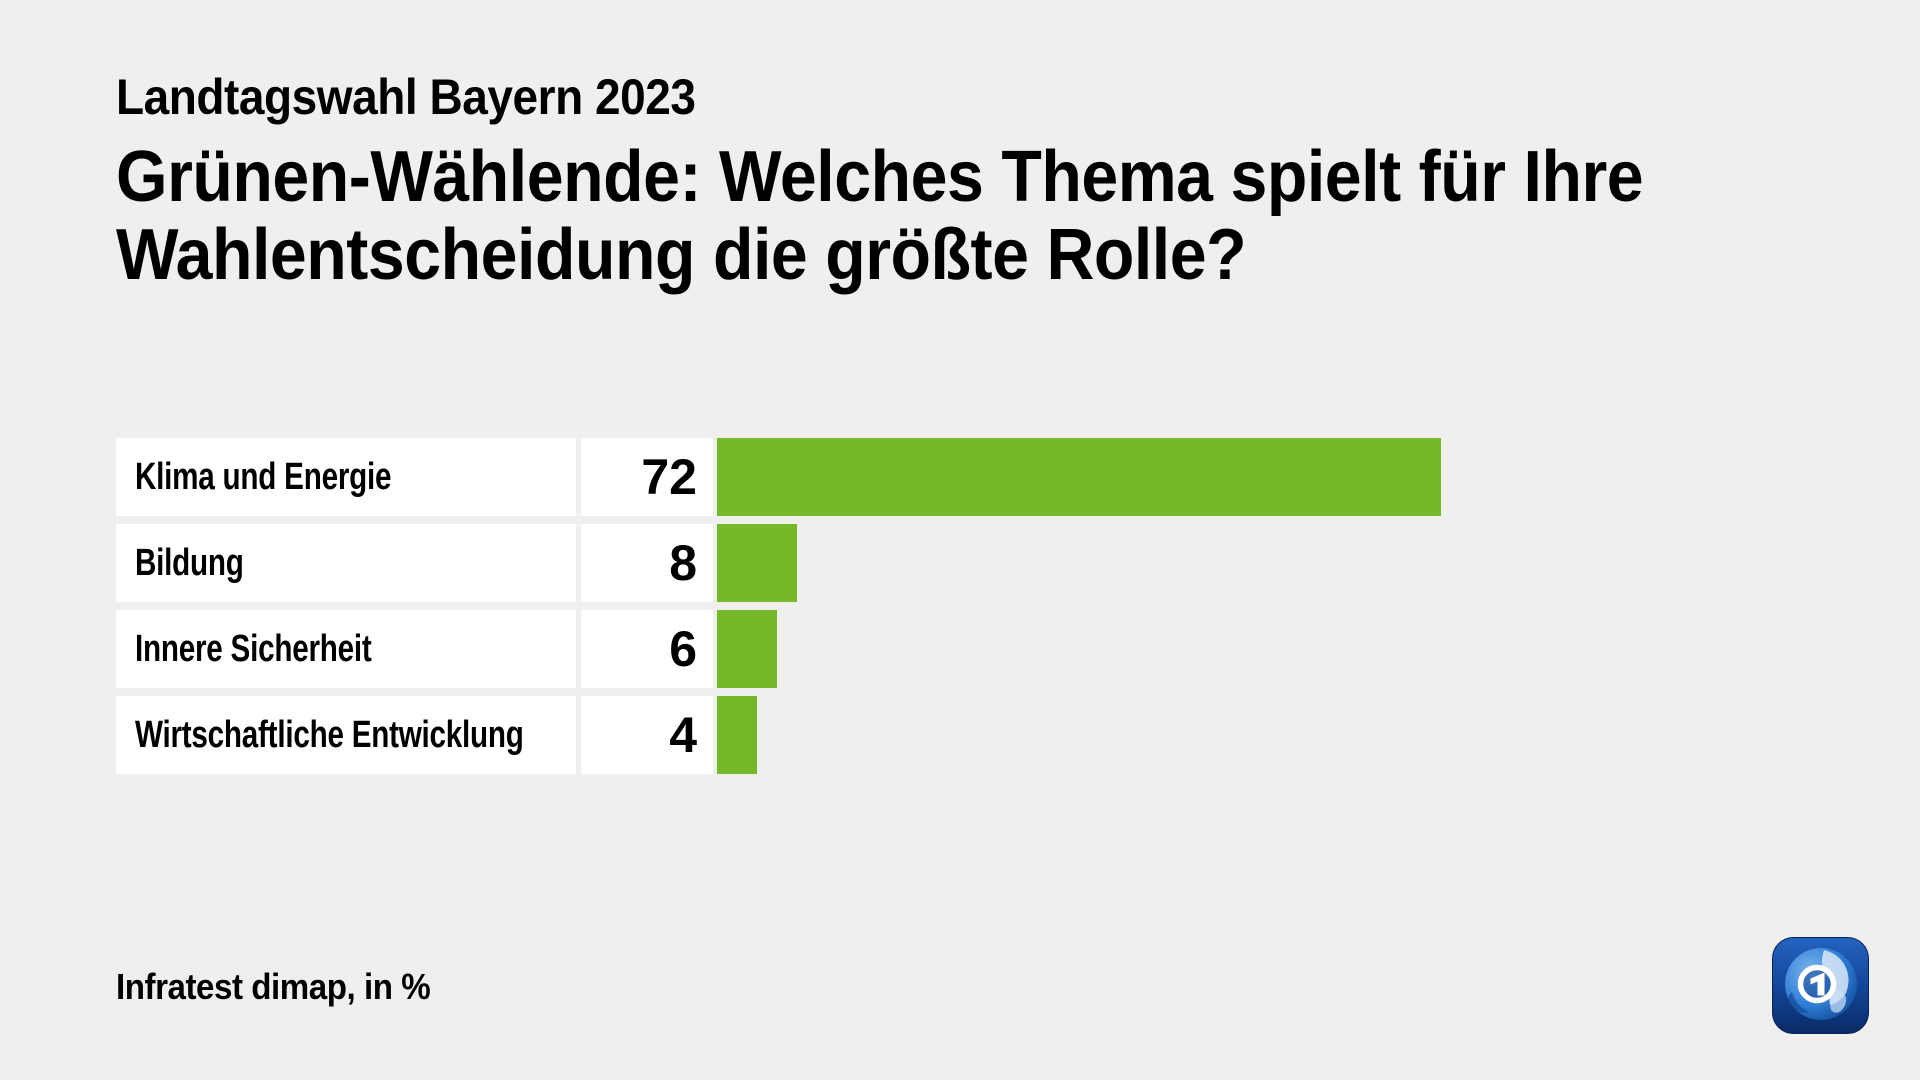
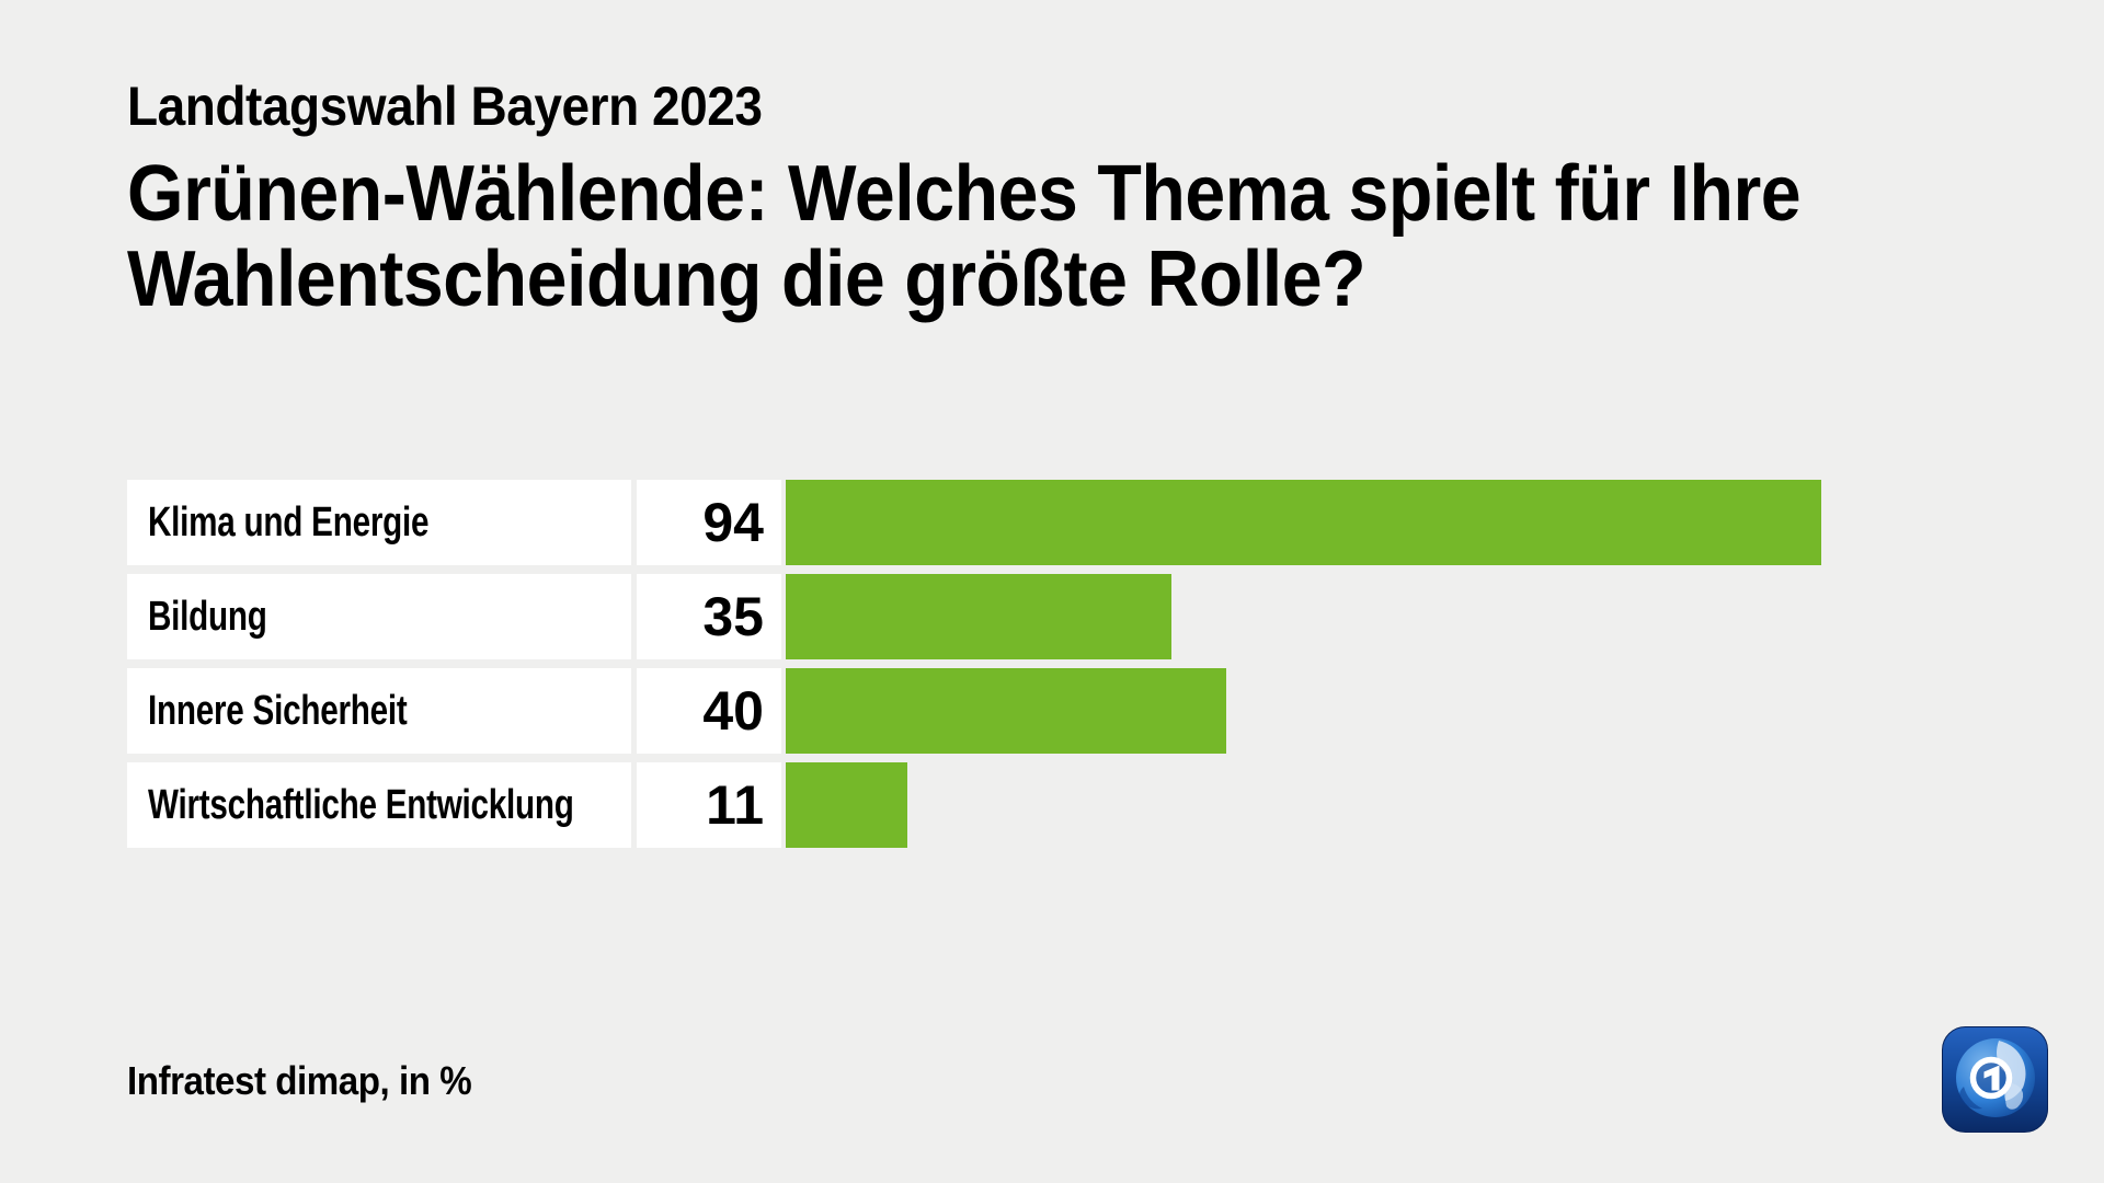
Klima und Energie: 72 -> 94
Bildung: 8 -> 35
Innere Sicherheit: 6 -> 40
Wirtschaftliche Entwicklung: 4 -> 11
